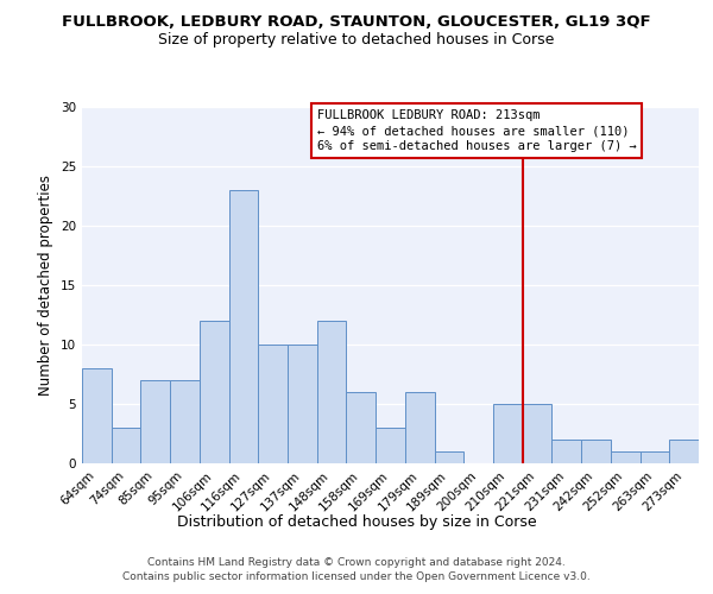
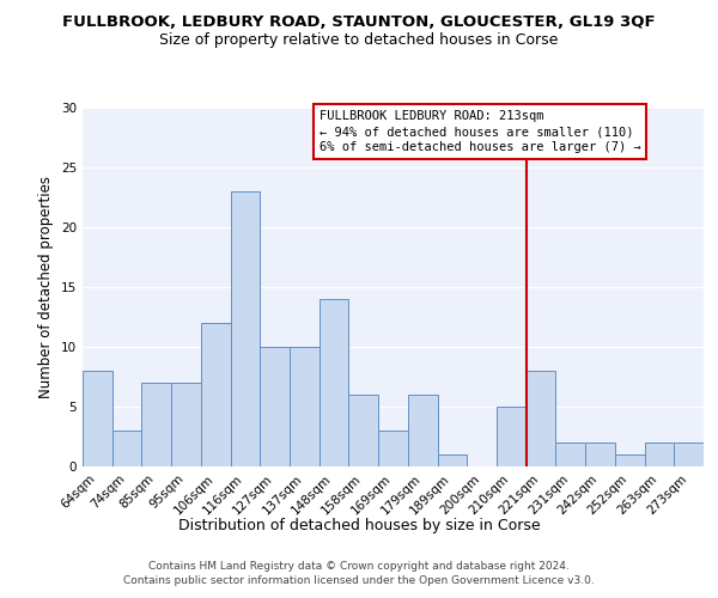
148sqm: 12 -> 14
221sqm: 5 -> 8
263sqm: 1 -> 2
